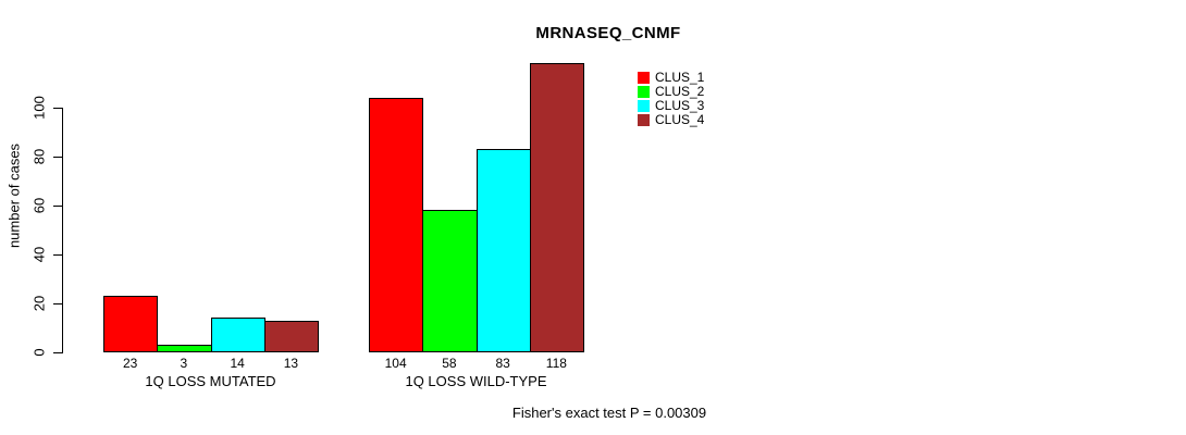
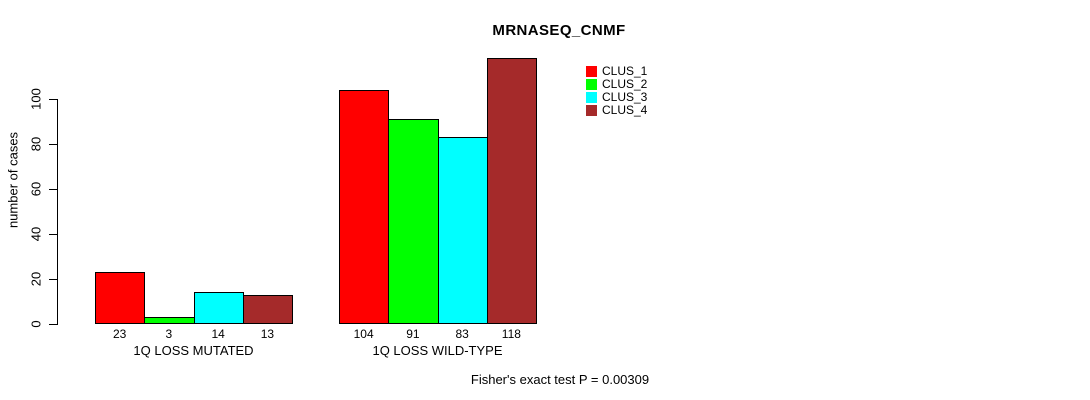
CLUS_2/1Q LOSS WILD-TYPE: 58 -> 91
